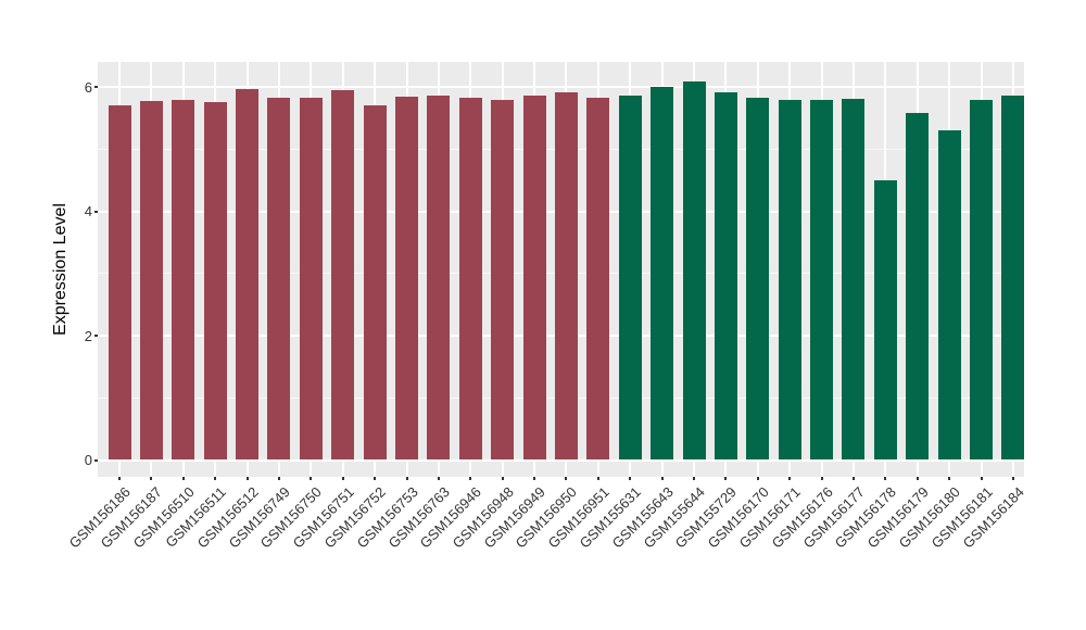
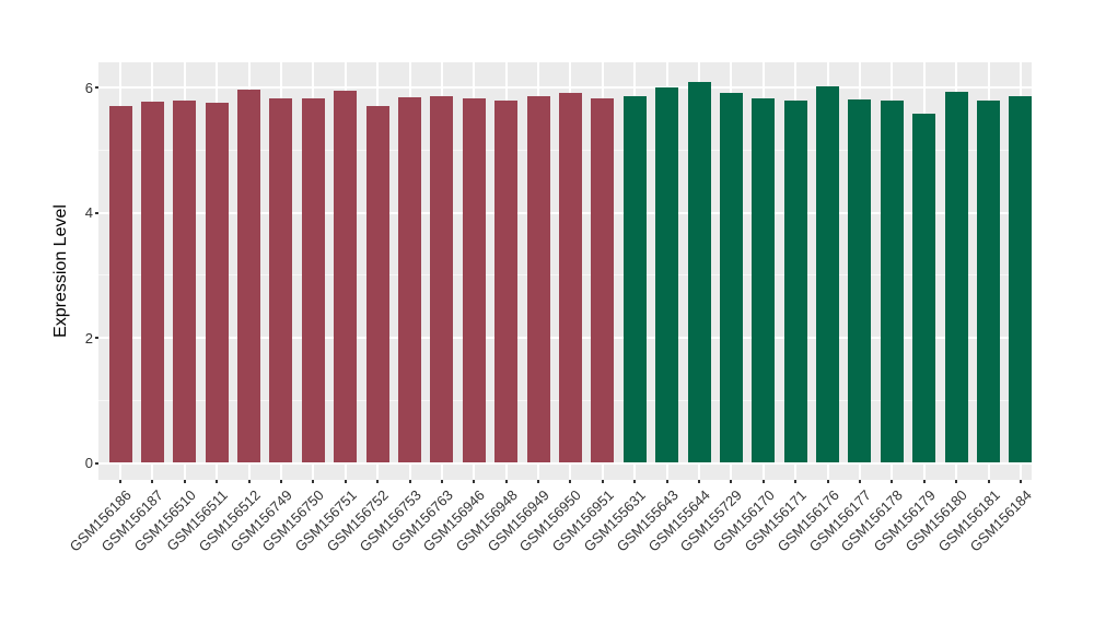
GSM156176: 5.8 -> 6.0
GSM156178: 4.5 -> 5.8
GSM156180: 5.3 -> 5.9
